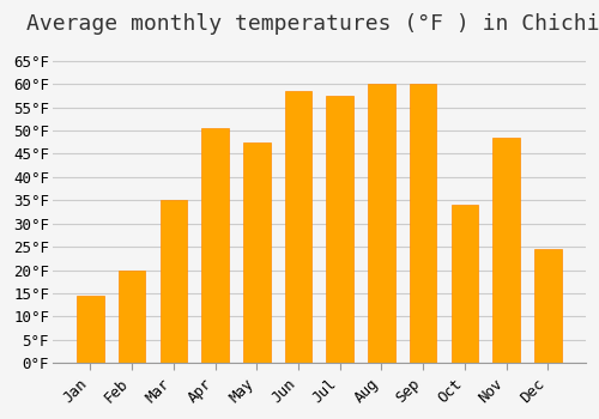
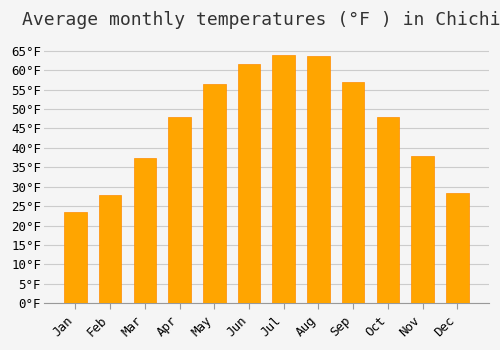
Jan: 14.5°F -> 23.5°F
Feb: 20.0°F -> 28.0°F
Mar: 35.0°F -> 37.5°F
Apr: 50.5°F -> 48.0°F
May: 47.5°F -> 56.5°F
Jun: 58.5°F -> 61.5°F
Jul: 57.5°F -> 64.0°F
Aug: 60.0°F -> 63.5°F
Sep: 60.0°F -> 57.0°F
Oct: 34.0°F -> 48.0°F
Nov: 48.5°F -> 38.0°F
Dec: 24.5°F -> 28.5°F
